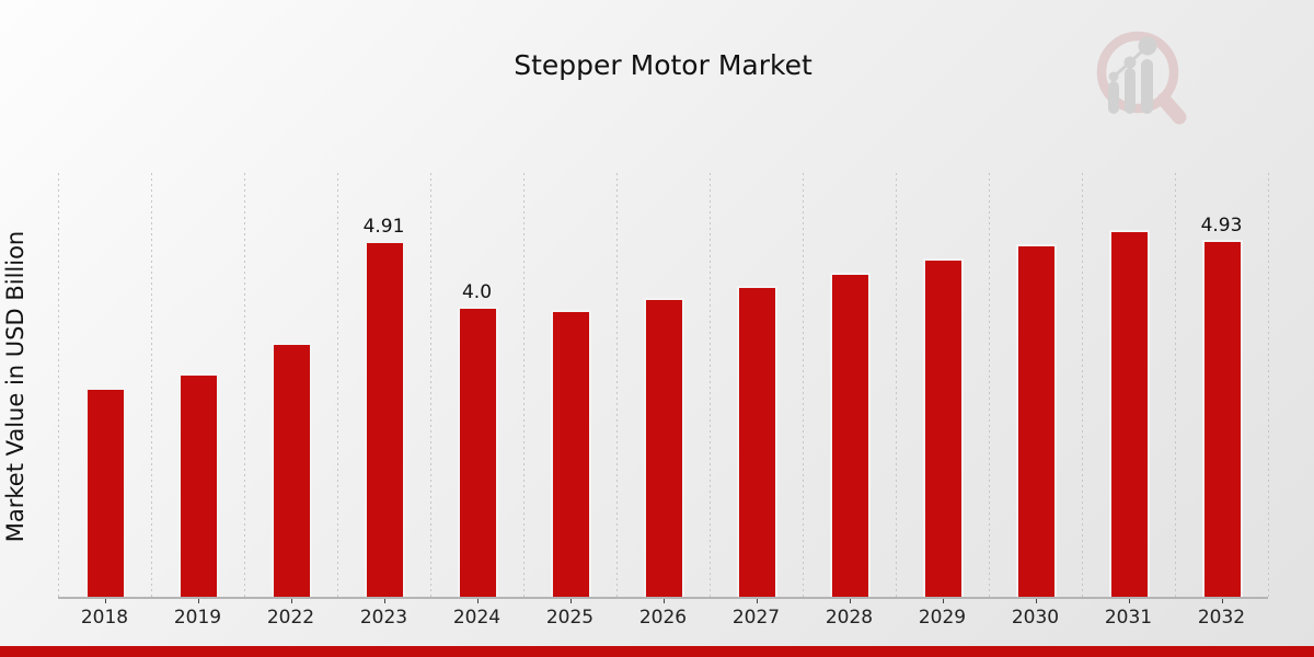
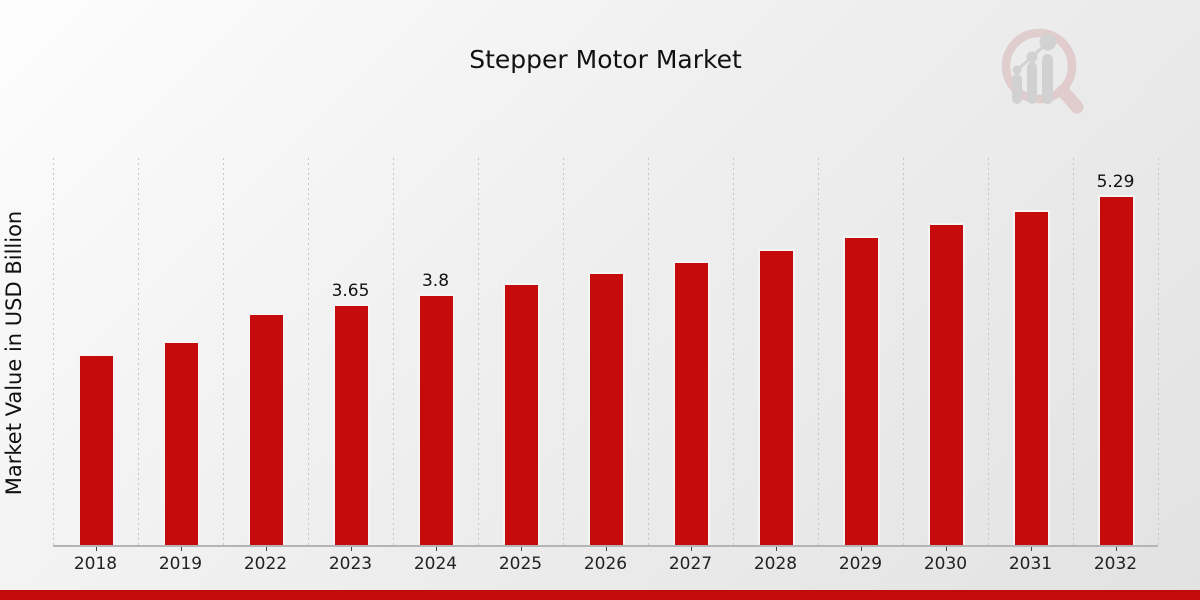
2023: 4.91 -> 3.65
2024: 4.0 -> 3.8
2032: 4.93 -> 5.29
